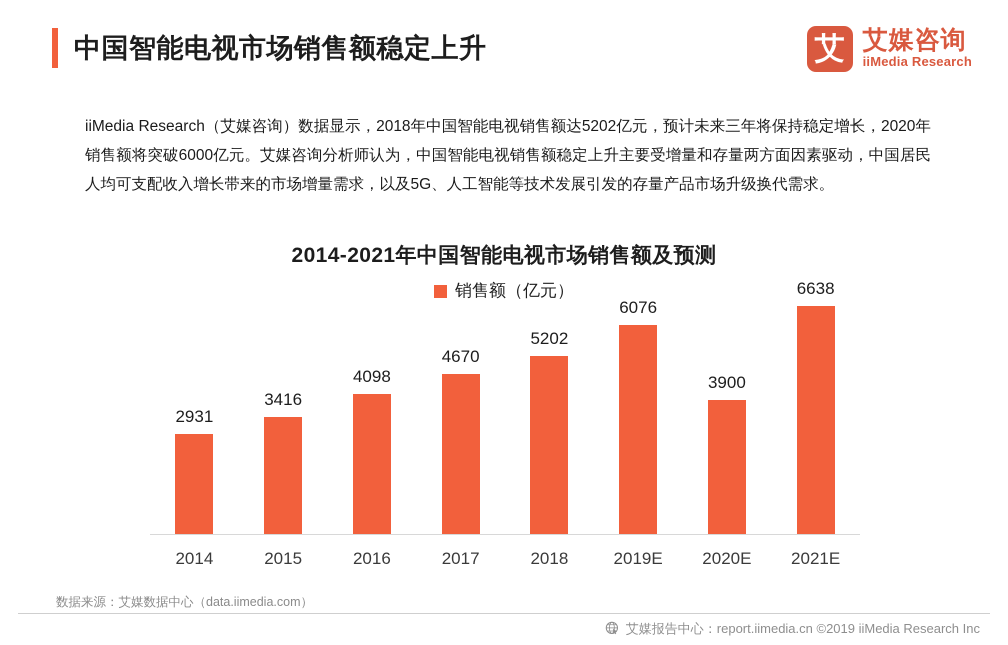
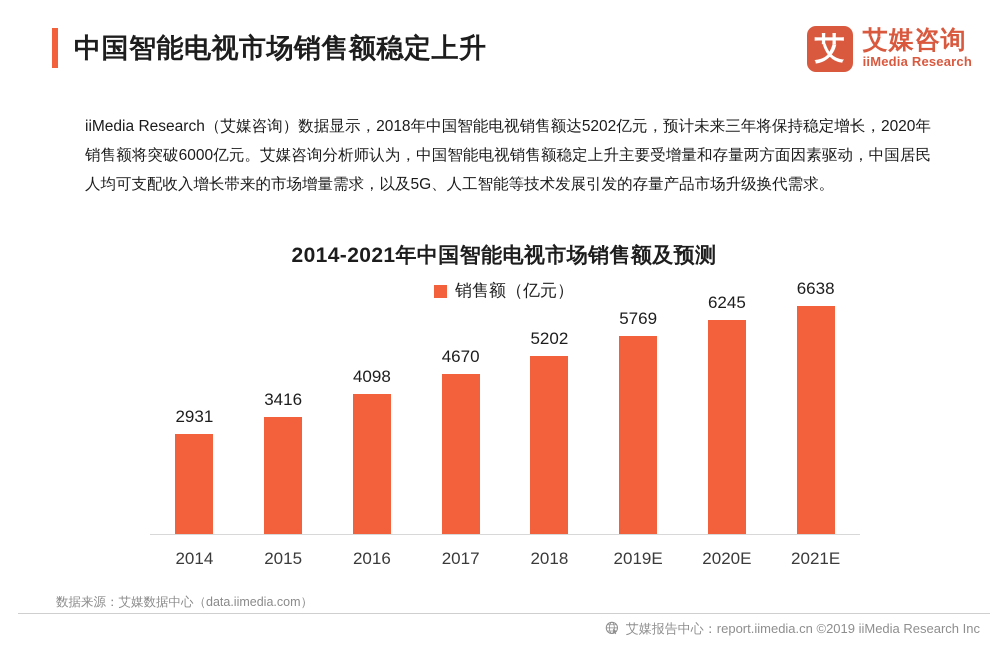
2019E: 6076 -> 5769
2020E: 3900 -> 6245
